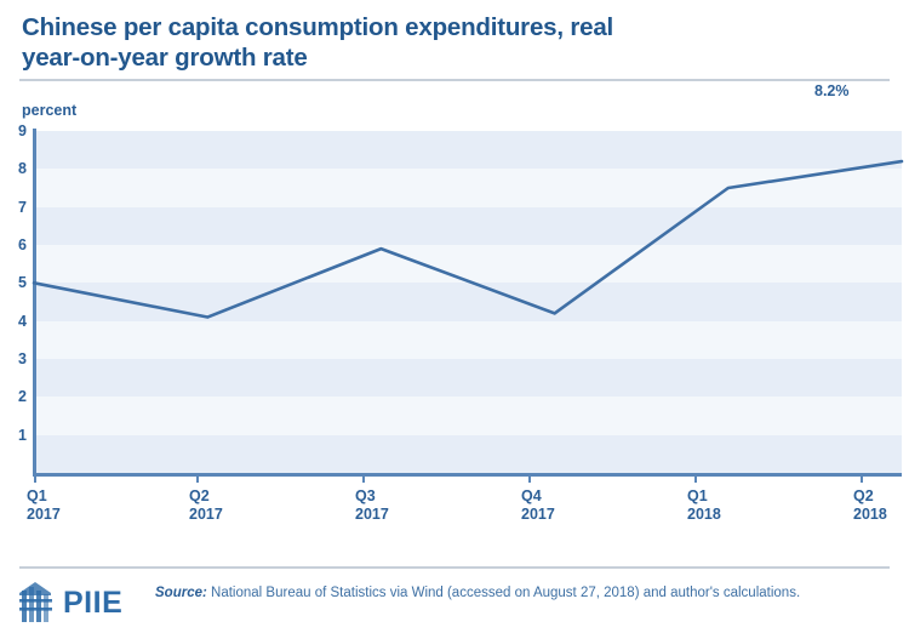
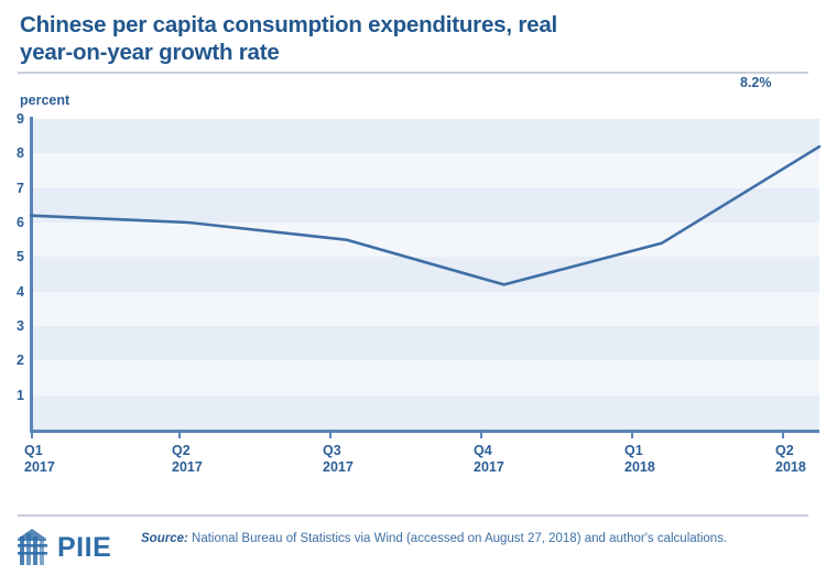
Q1 2017: 5.0 -> 6.2
Q2 2017: 4.1 -> 6.0
Q3 2017: 5.9 -> 5.5
Q1 2018: 7.5 -> 5.4
